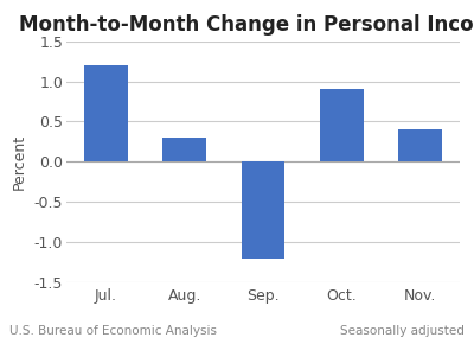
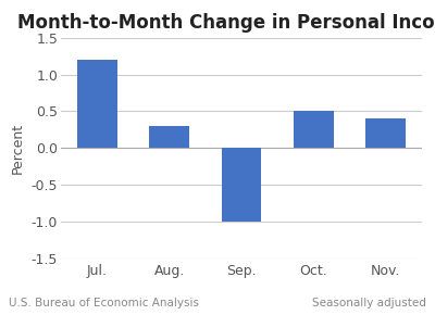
Sep.: -1.2 -> -1.0
Oct.: 0.9 -> 0.5
